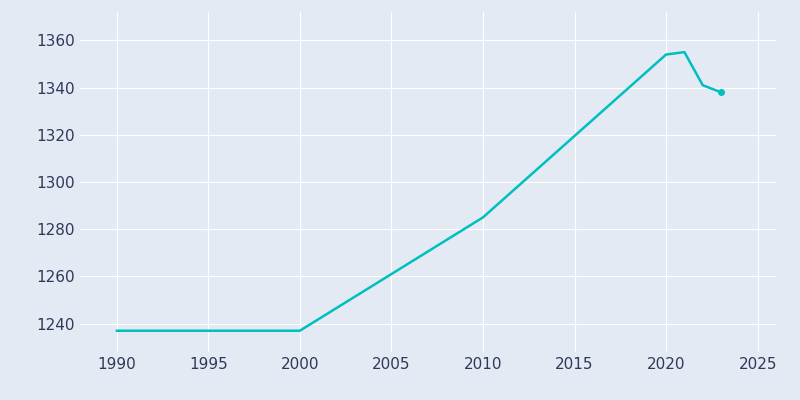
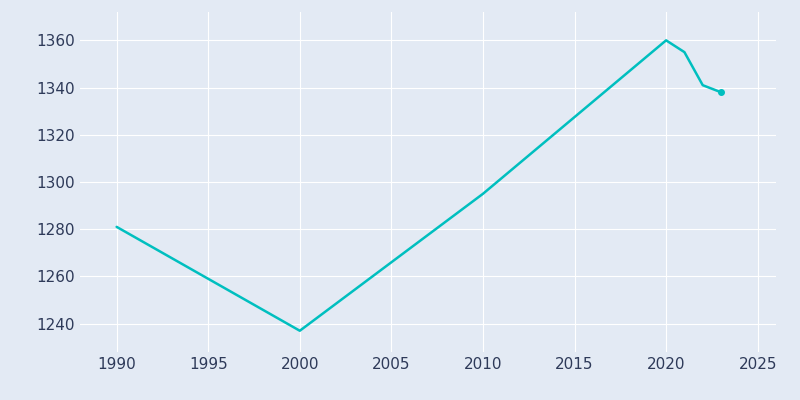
1990: 1237 -> 1281
2010: 1285 -> 1295
2020: 1354 -> 1360
